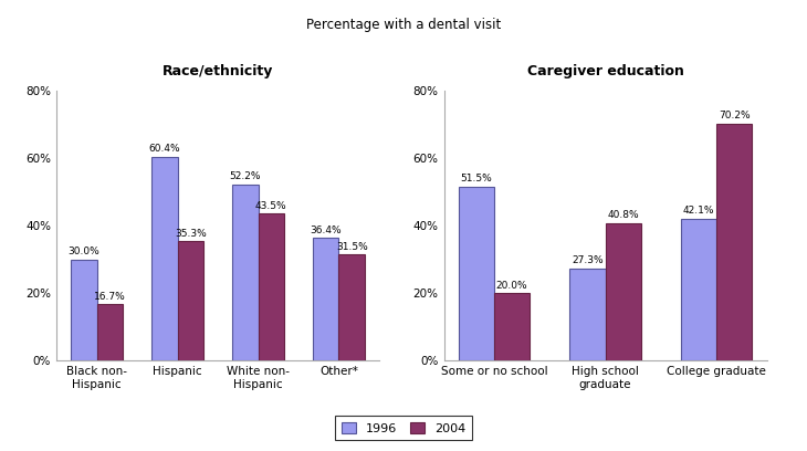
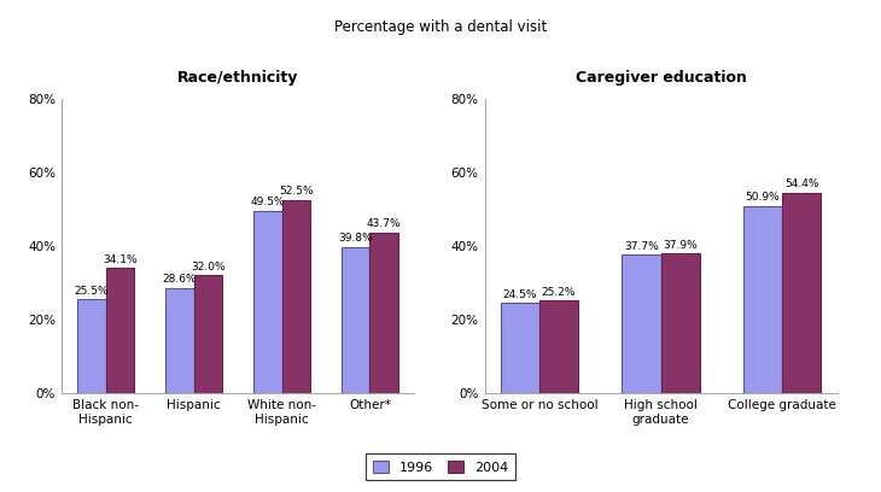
Race/ethnicity/1996/Black non- Hispanic: 30.0% -> 25.5%
Race/ethnicity/2004/Black non- Hispanic: 16.7% -> 34.1%
Race/ethnicity/1996/Hispanic: 60.4% -> 28.6%
Race/ethnicity/2004/Hispanic: 35.3% -> 32.0%
Race/ethnicity/1996/White non- Hispanic: 52.2% -> 49.5%
Race/ethnicity/2004/White non- Hispanic: 43.5% -> 52.5%
Race/ethnicity/1996/Other*: 36.4% -> 39.8%
Race/ethnicity/2004/Other*: 31.5% -> 43.7%
Caregiver education/1996/Some or no school: 51.5% -> 24.5%
Caregiver education/2004/Some or no school: 20.0% -> 25.2%
Caregiver education/1996/High school graduate: 27.3% -> 37.7%
Caregiver education/2004/High school graduate: 40.8% -> 37.9%
Caregiver education/1996/College graduate: 42.1% -> 50.9%
Caregiver education/2004/College graduate: 70.2% -> 54.4%
